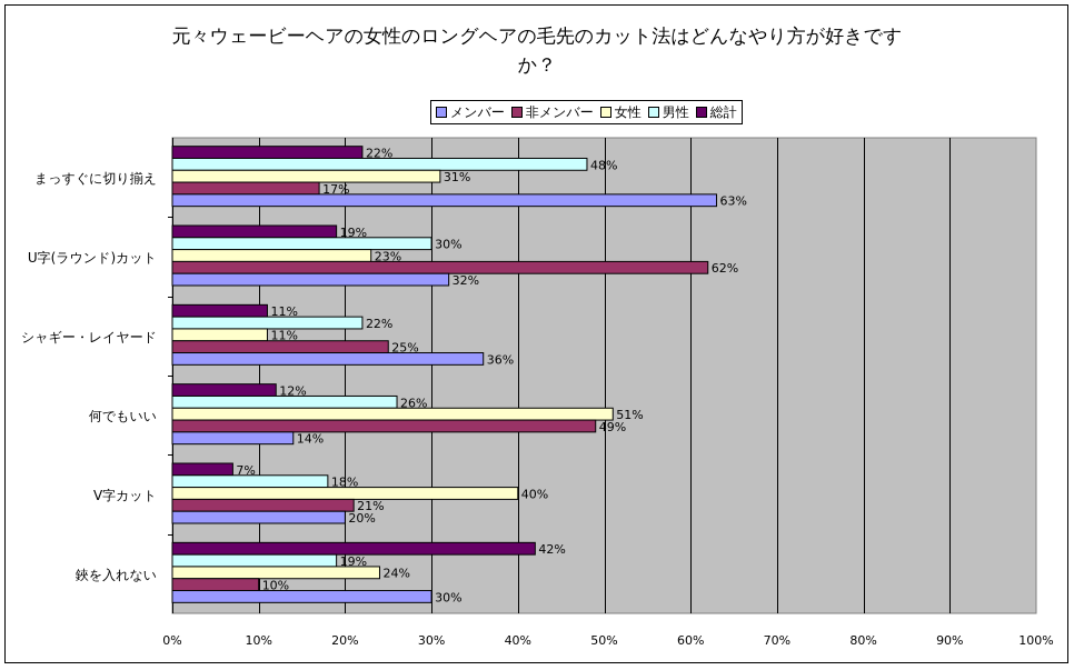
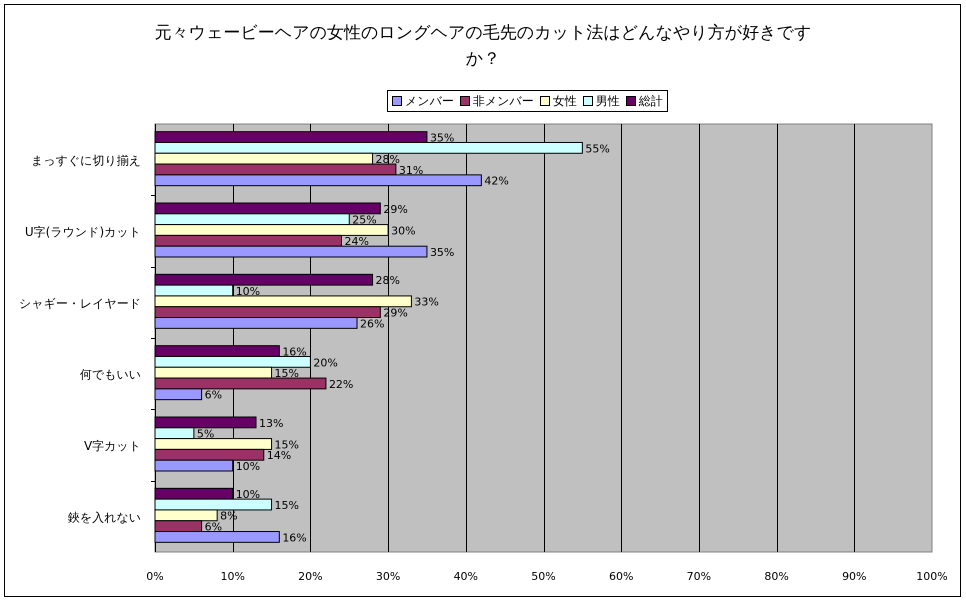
メンバー/まっすぐに切り揃え: 63% -> 42%
非メンバー/まっすぐに切り揃え: 17% -> 31%
女性/まっすぐに切り揃え: 31% -> 28%
男性/まっすぐに切り揃え: 48% -> 55%
総計/まっすぐに切り揃え: 22% -> 35%
メンバー/U字(ラウンド)カット: 32% -> 35%
非メンバー/U字(ラウンド)カット: 62% -> 24%
女性/U字(ラウンド)カット: 23% -> 30%
男性/U字(ラウンド)カット: 30% -> 25%
総計/U字(ラウンド)カット: 19% -> 29%
メンバー/シャギー・レイヤード: 36% -> 26%
非メンバー/シャギー・レイヤード: 25% -> 29%
女性/シャギー・レイヤード: 11% -> 33%
男性/シャギー・レイヤード: 22% -> 10%
総計/シャギー・レイヤード: 11% -> 28%
メンバー/何でもいい: 14% -> 6%
非メンバー/何でもいい: 49% -> 22%
女性/何でもいい: 51% -> 15%
男性/何でもいい: 26% -> 20%
総計/何でもいい: 12% -> 16%
メンバー/V字カット: 20% -> 10%
非メンバー/V字カット: 21% -> 14%
女性/V字カット: 40% -> 15%
男性/V字カット: 18% -> 5%
総計/V字カット: 7% -> 13%
メンバー/鋏を入れない: 30% -> 16%
非メンバー/鋏を入れない: 10% -> 6%
女性/鋏を入れない: 24% -> 8%
男性/鋏を入れない: 19% -> 15%
総計/鋏を入れない: 42% -> 10%
